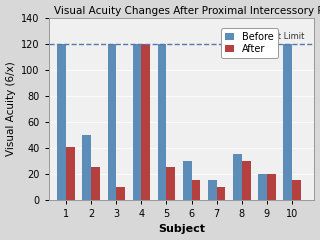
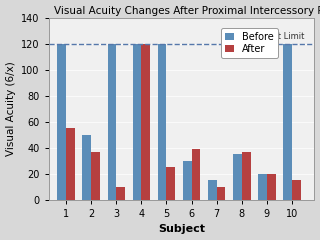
After/1: 41 -> 55
After/2: 25 -> 37
After/6: 15 -> 39
After/8: 30 -> 37
